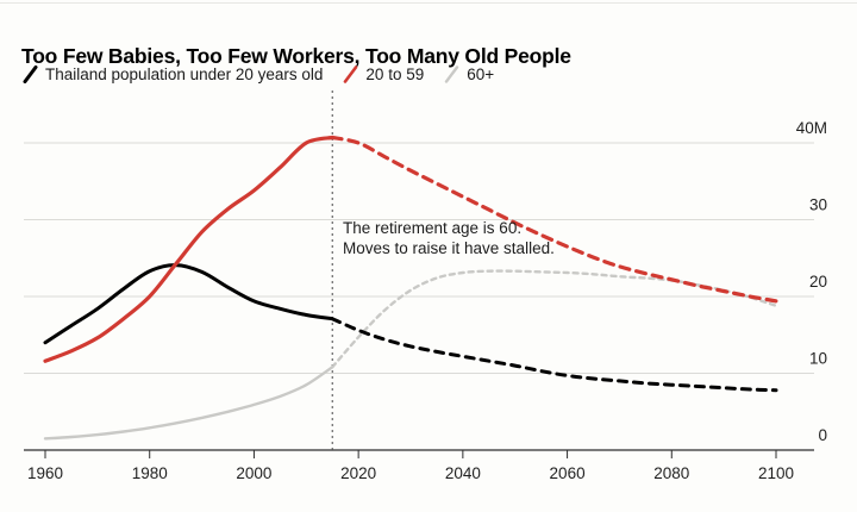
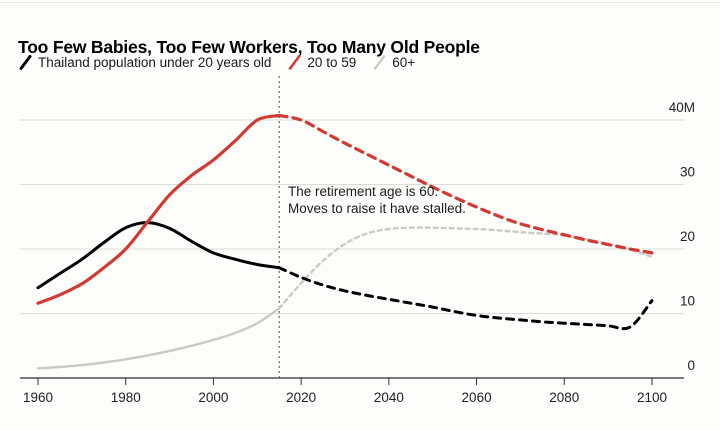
Thailand population under 20 years old/2100: 8M -> 12M
